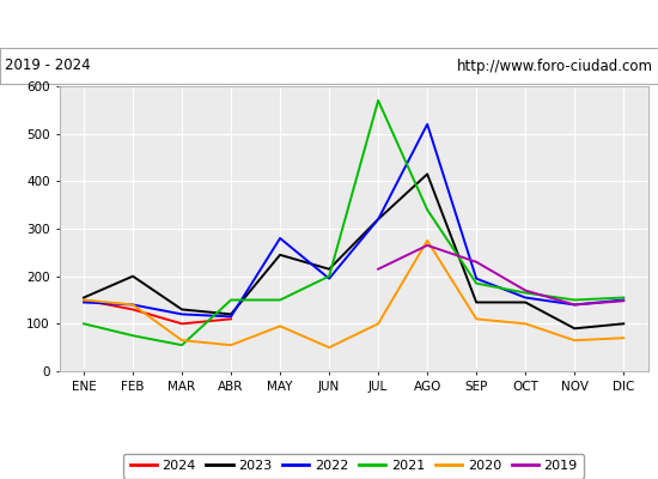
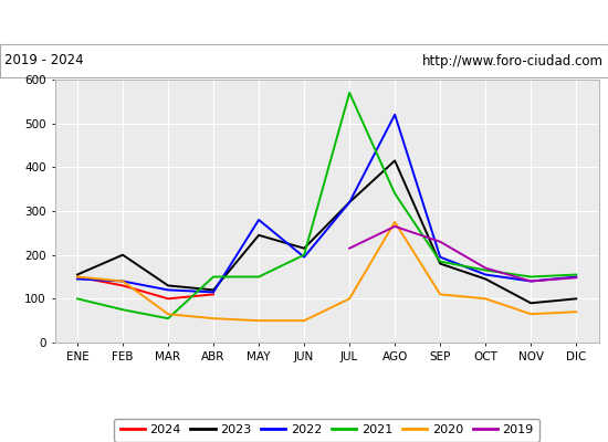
2020/MAY: 95 -> 50
2023/SEP: 145 -> 180
